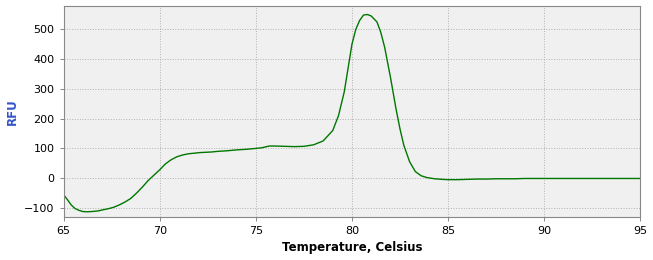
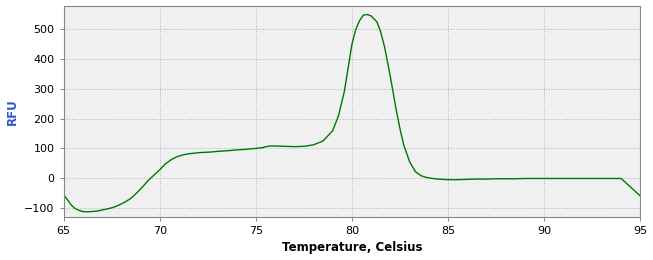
95: -1 -> -60
